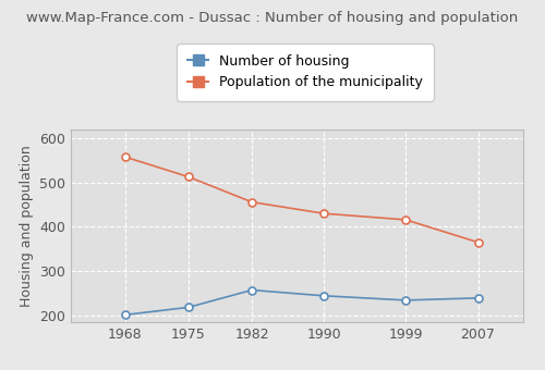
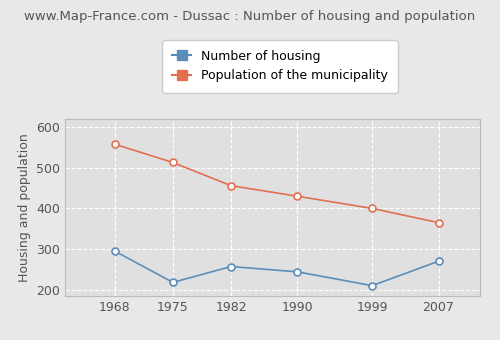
Number of housing/1968: 201 -> 295
Number of housing/1999: 234 -> 210
Population of the municipality/1999: 416 -> 400
Number of housing/2007: 239 -> 270
